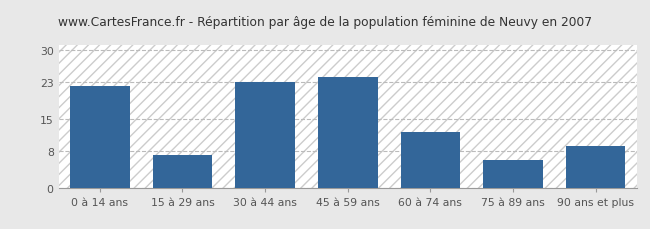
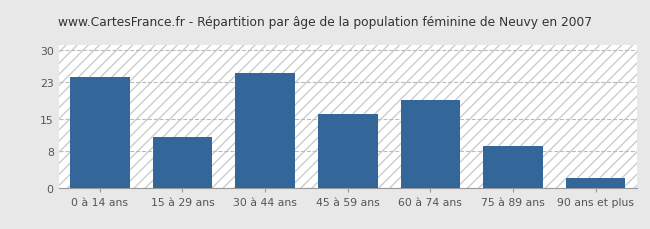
0 à 14 ans: 22 -> 24
15 à 29 ans: 7 -> 11
30 à 44 ans: 23 -> 25
45 à 59 ans: 24 -> 16
60 à 74 ans: 12 -> 19
75 à 89 ans: 6 -> 9
90 ans et plus: 9 -> 2
